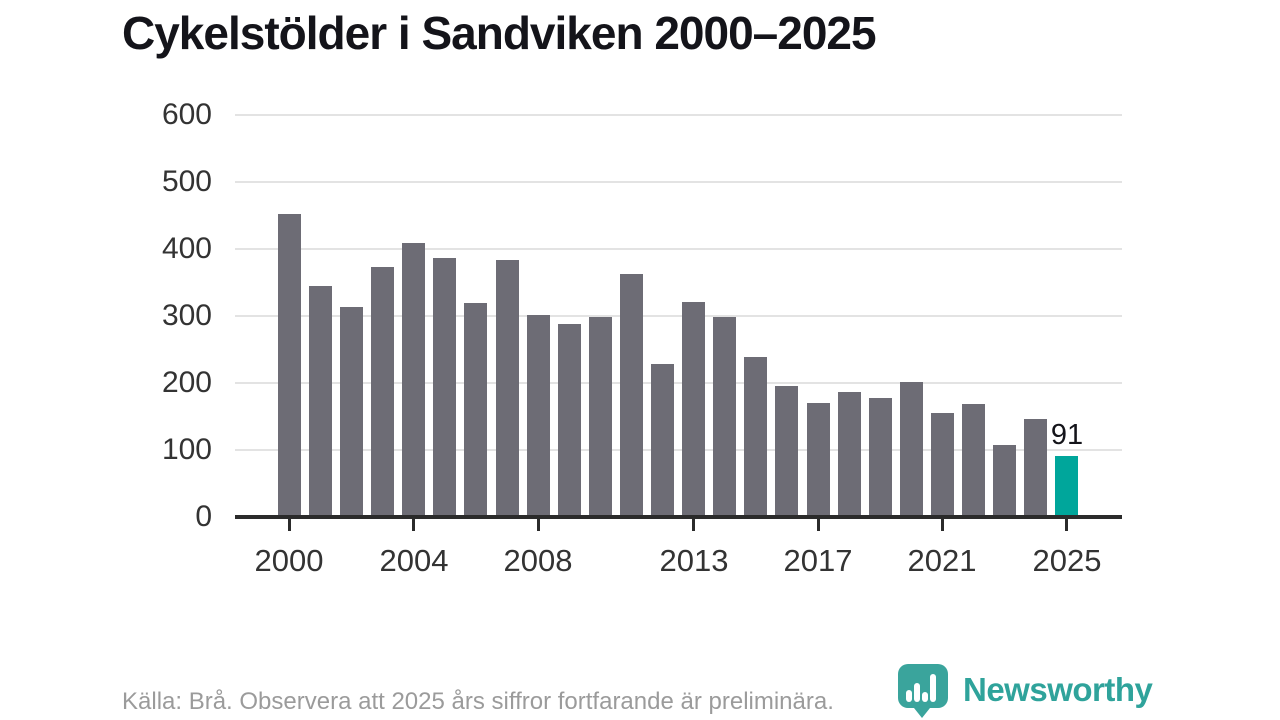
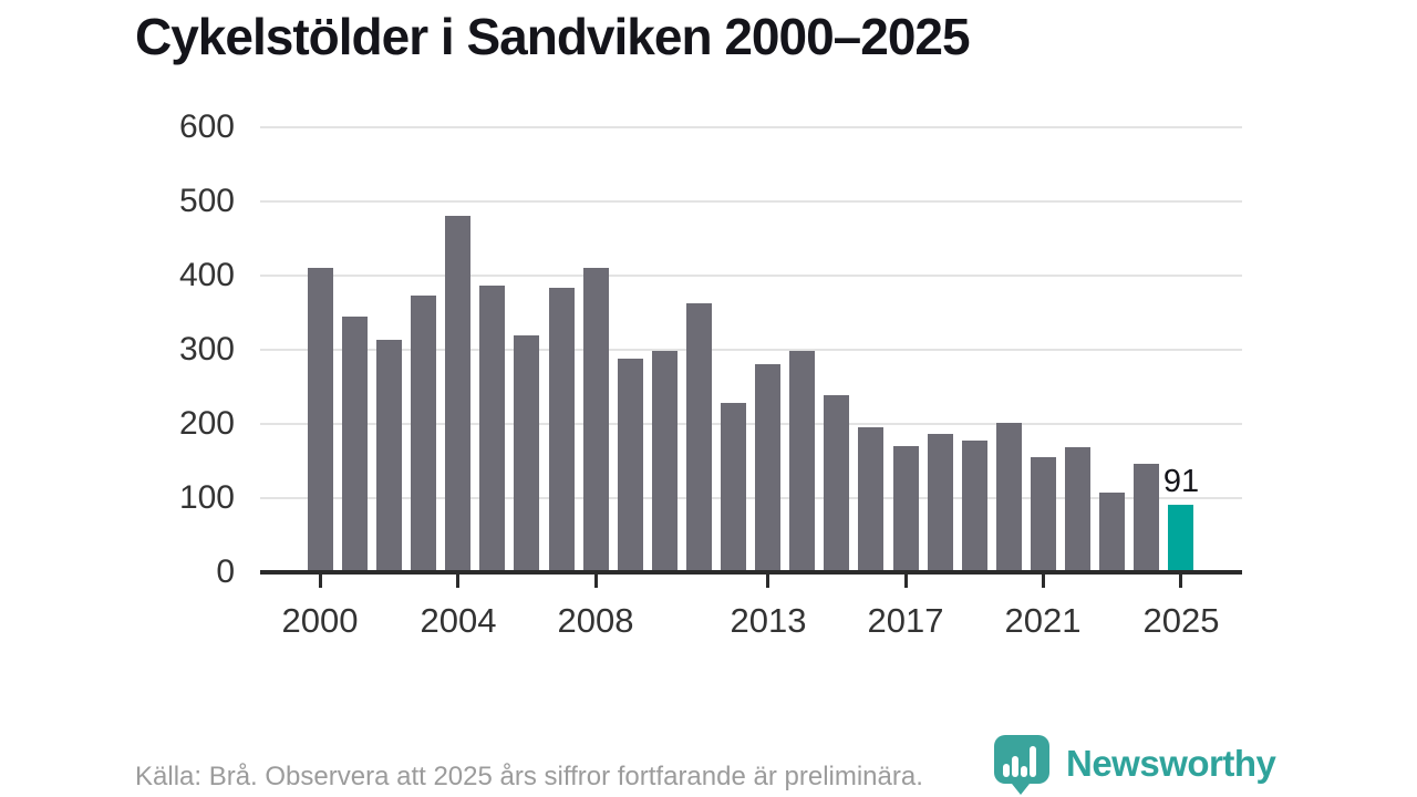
2000: 450 -> 410
2004: 410 -> 480
2008: 300 -> 410
2013: 320 -> 280
